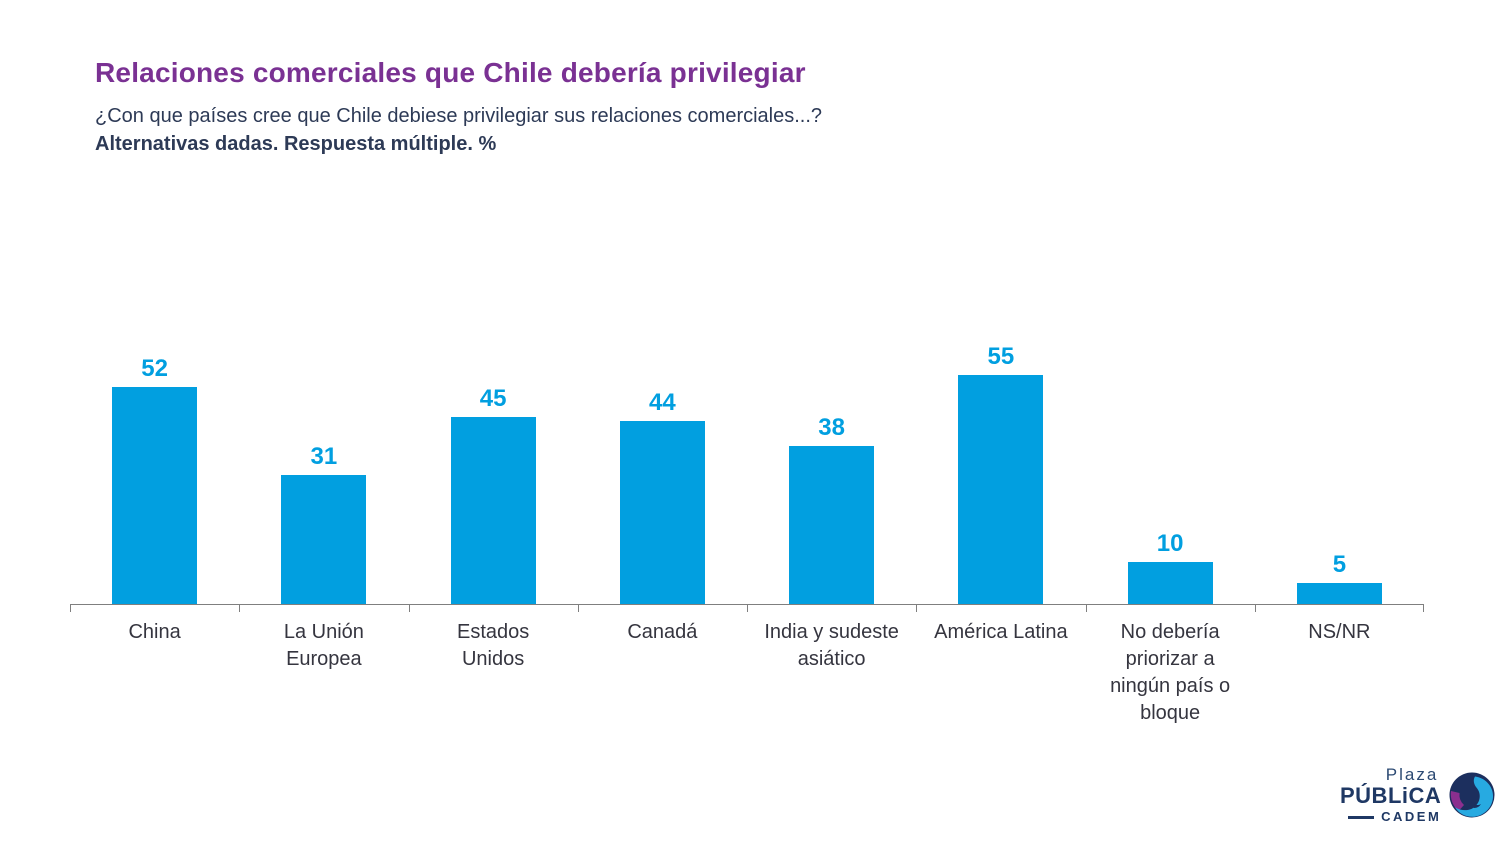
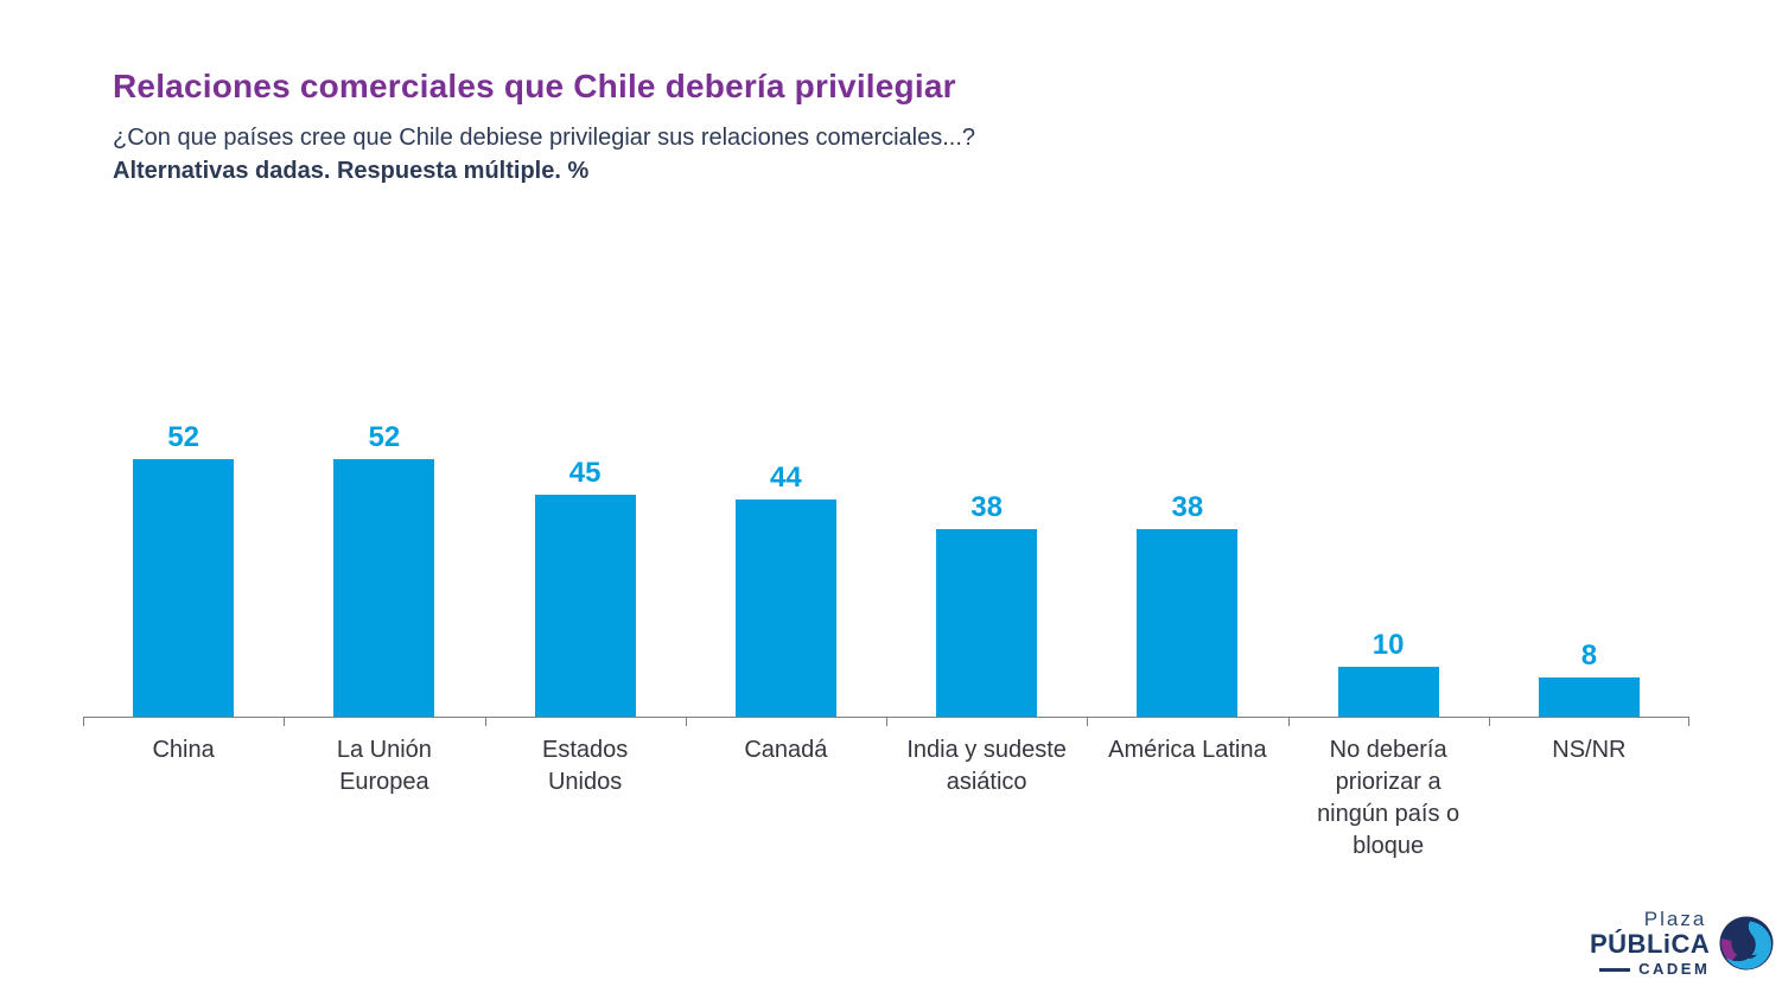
La Unión Europea: 31 -> 52
América Latina: 55 -> 38
NS/NR: 5 -> 8
